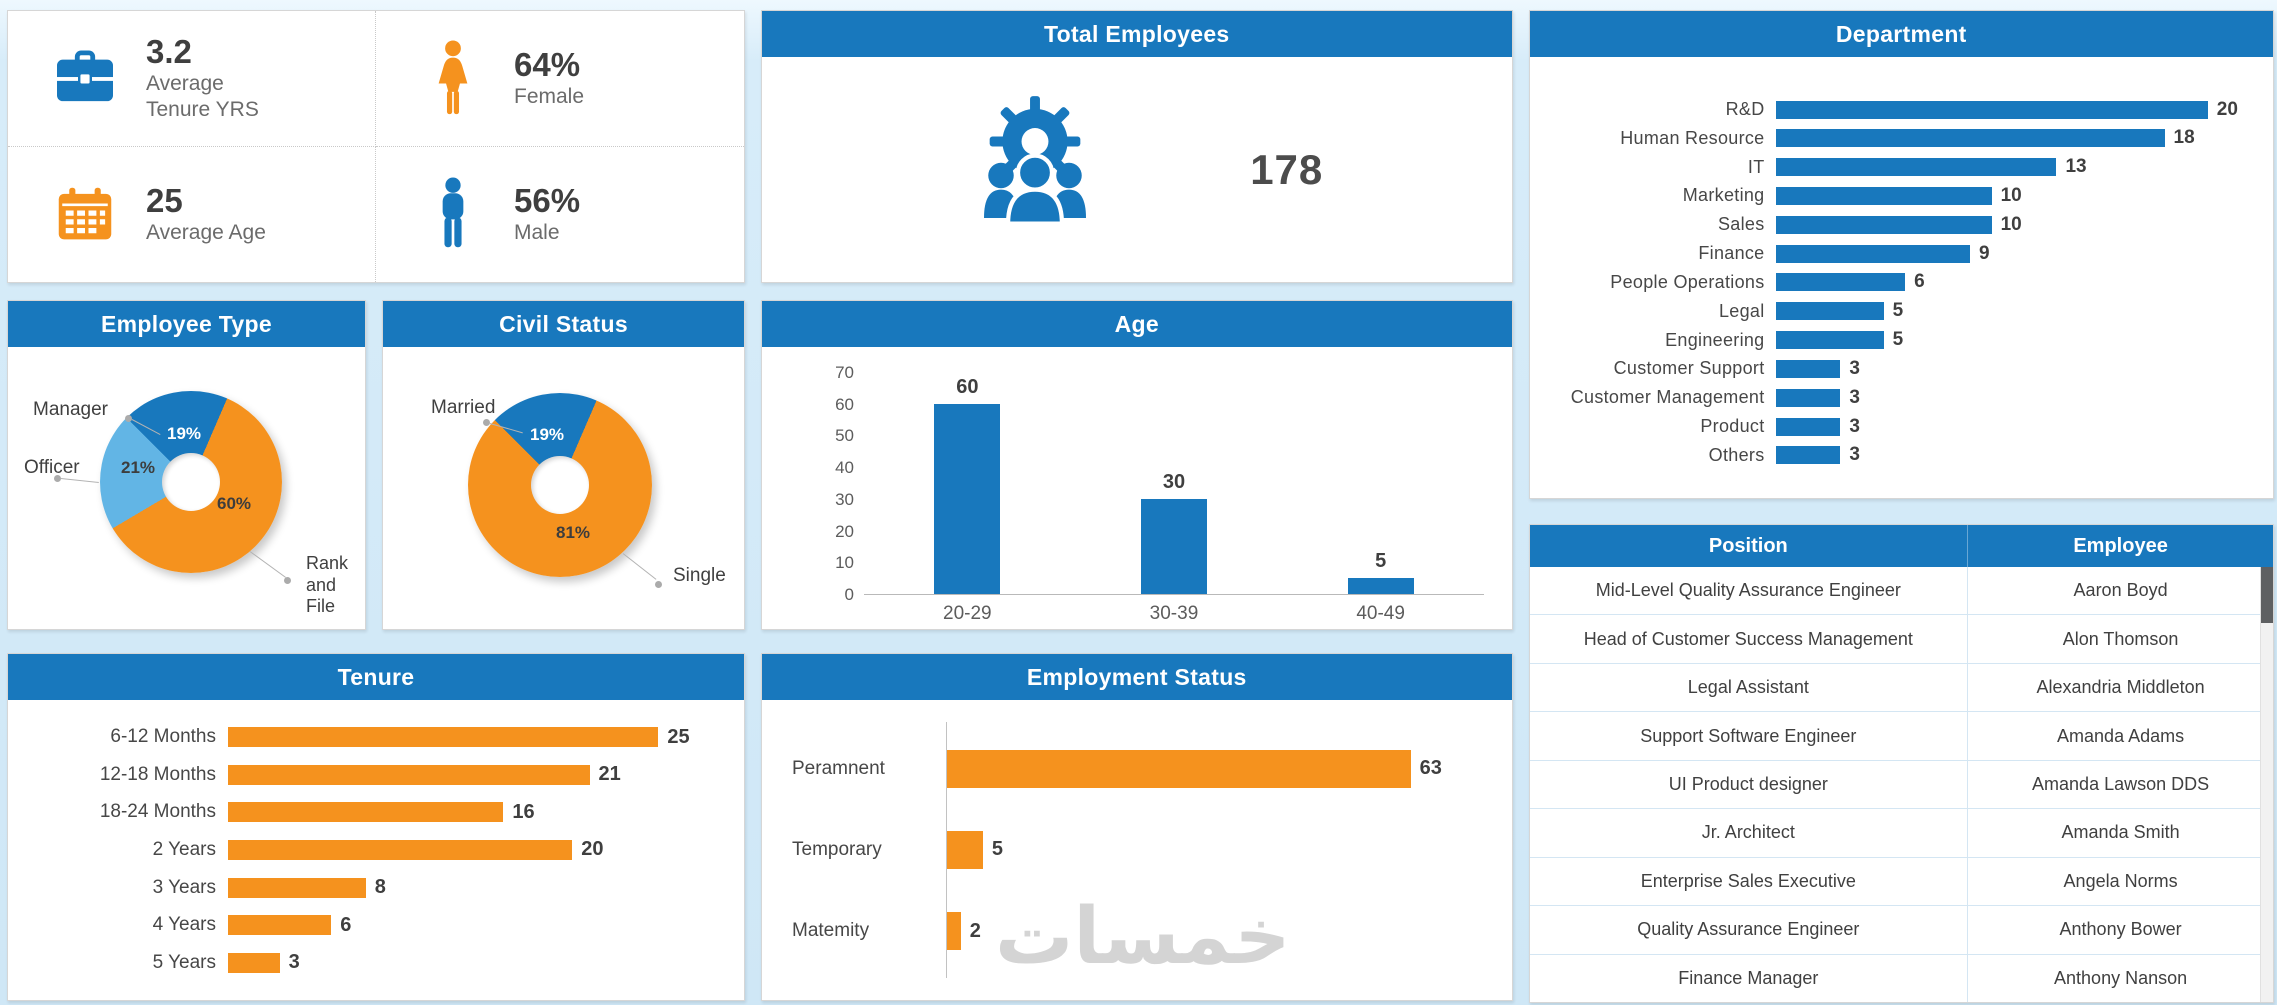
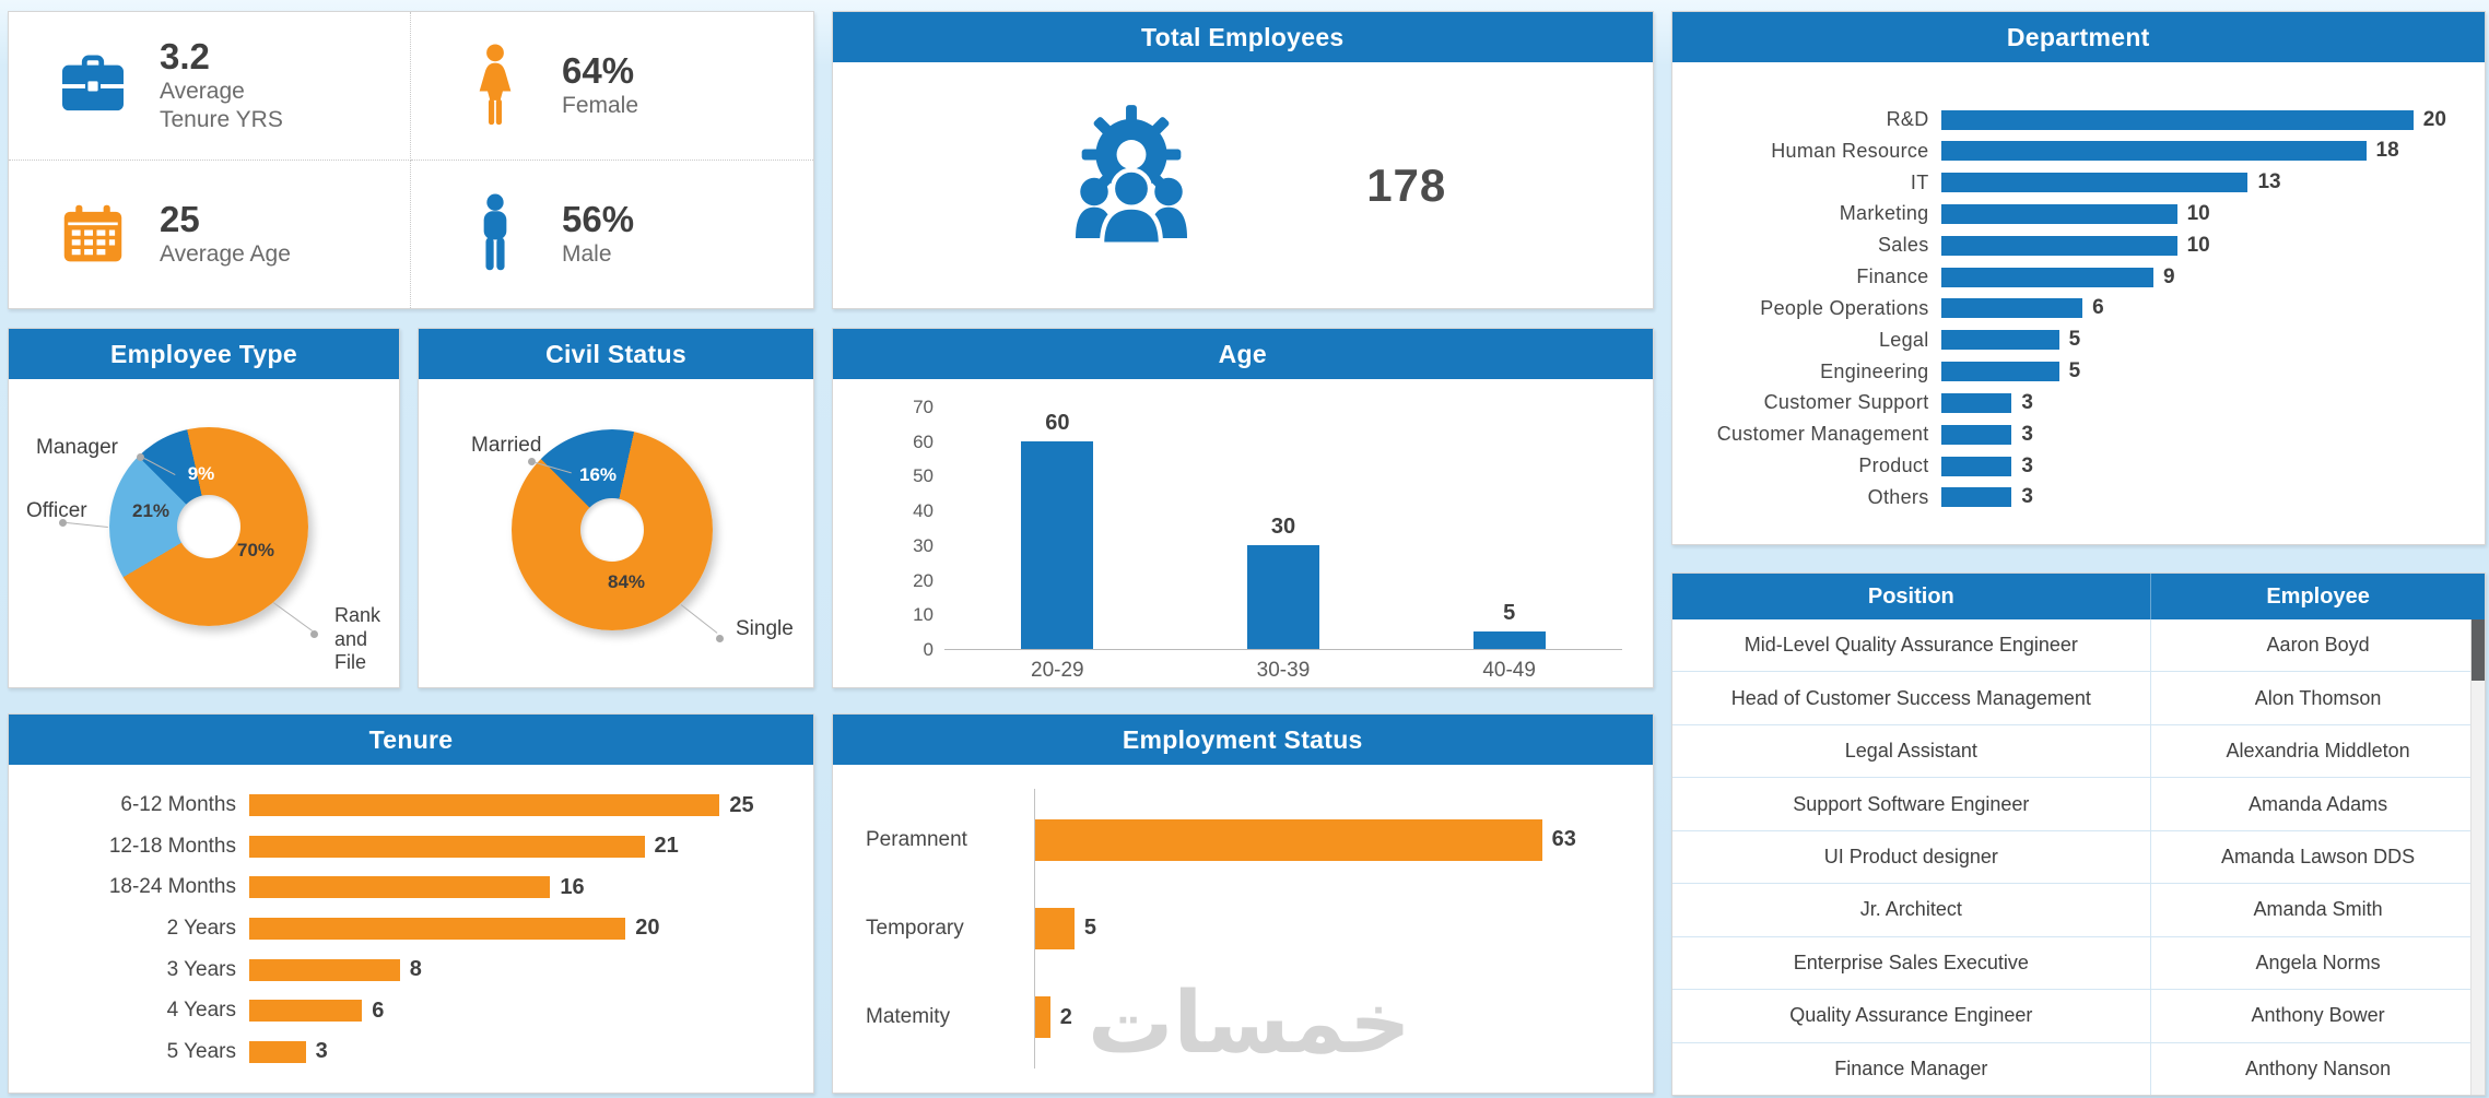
Employee Type/Manager: 19% -> 9%
Employee Type/Rank and File: 60% -> 70%
Civil Status/Married: 19% -> 16%
Civil Status/Single: 81% -> 84%
